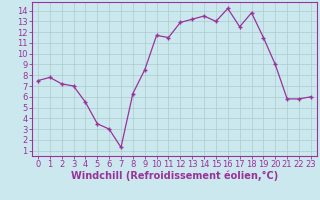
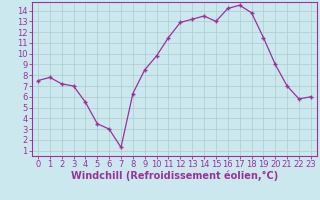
10: 11.7 -> 9.8
17: 12.5 -> 14.5
21: 5.8 -> 7.0
